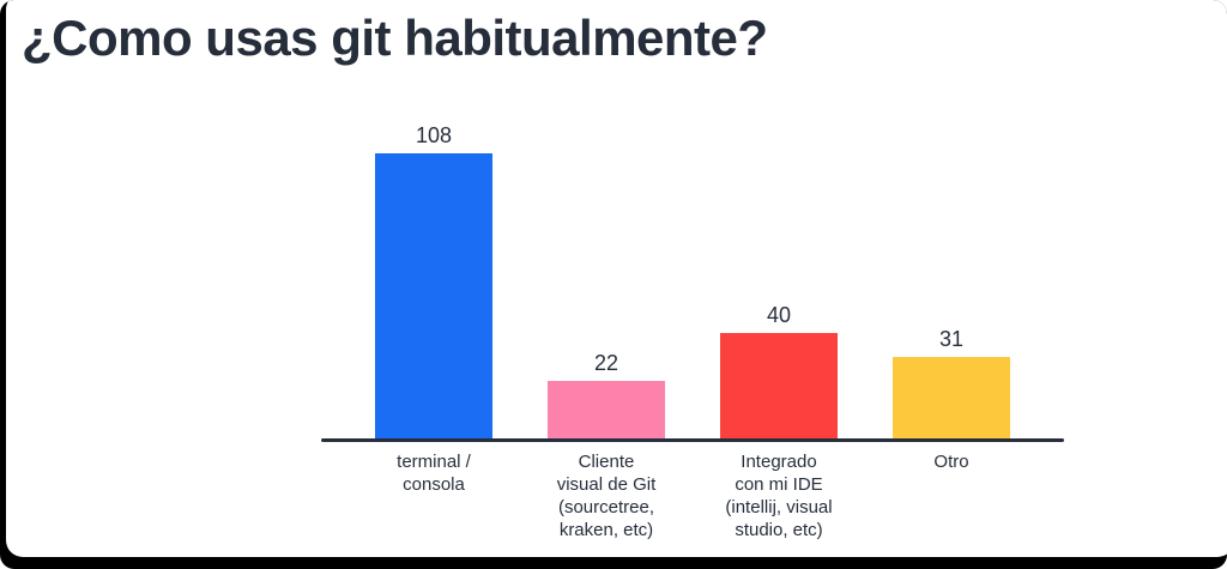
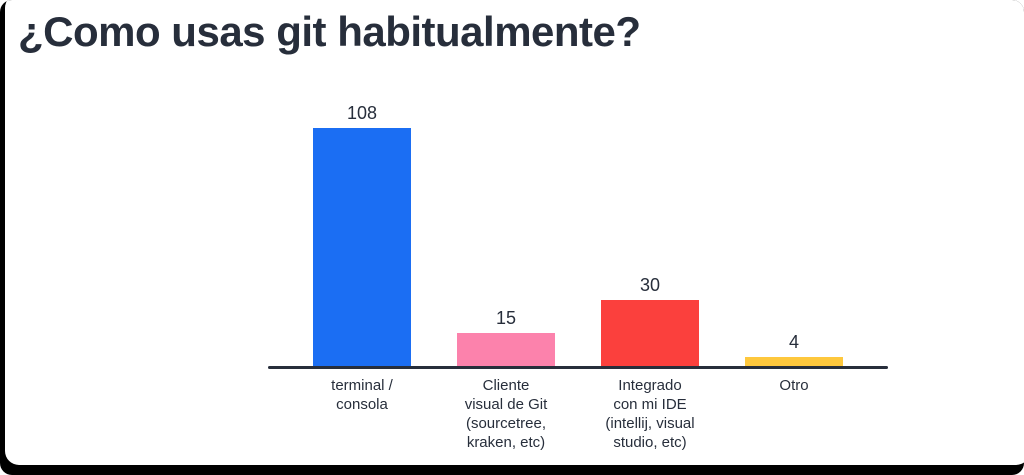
Cliente visual de Git (sourcetree, kraken, etc): 22 -> 15
Integrado con mi IDE (intellij, visual studio, etc): 40 -> 30
Otro: 31 -> 4
